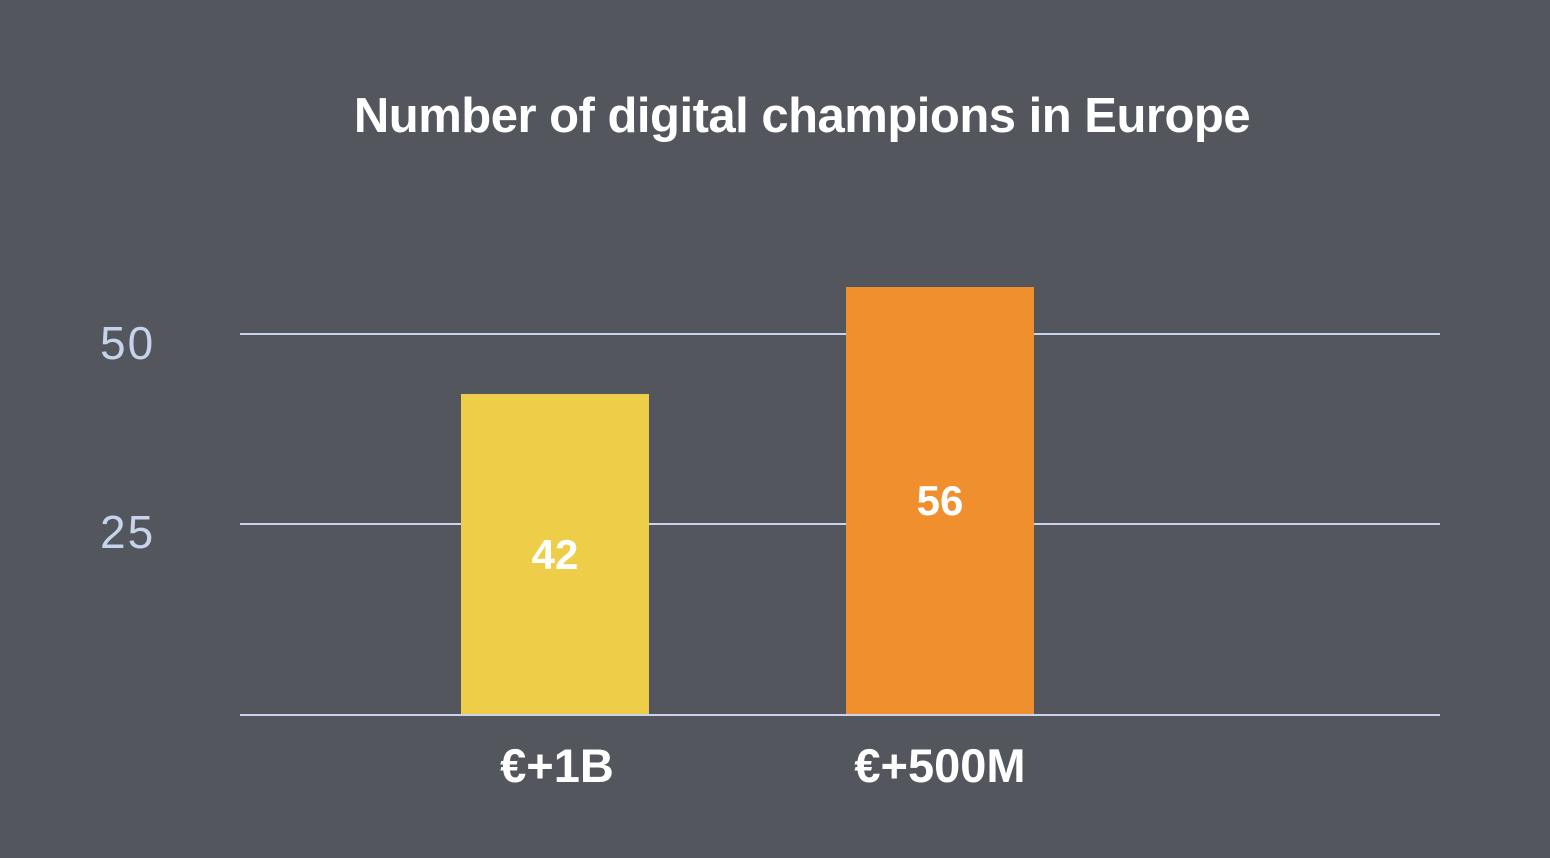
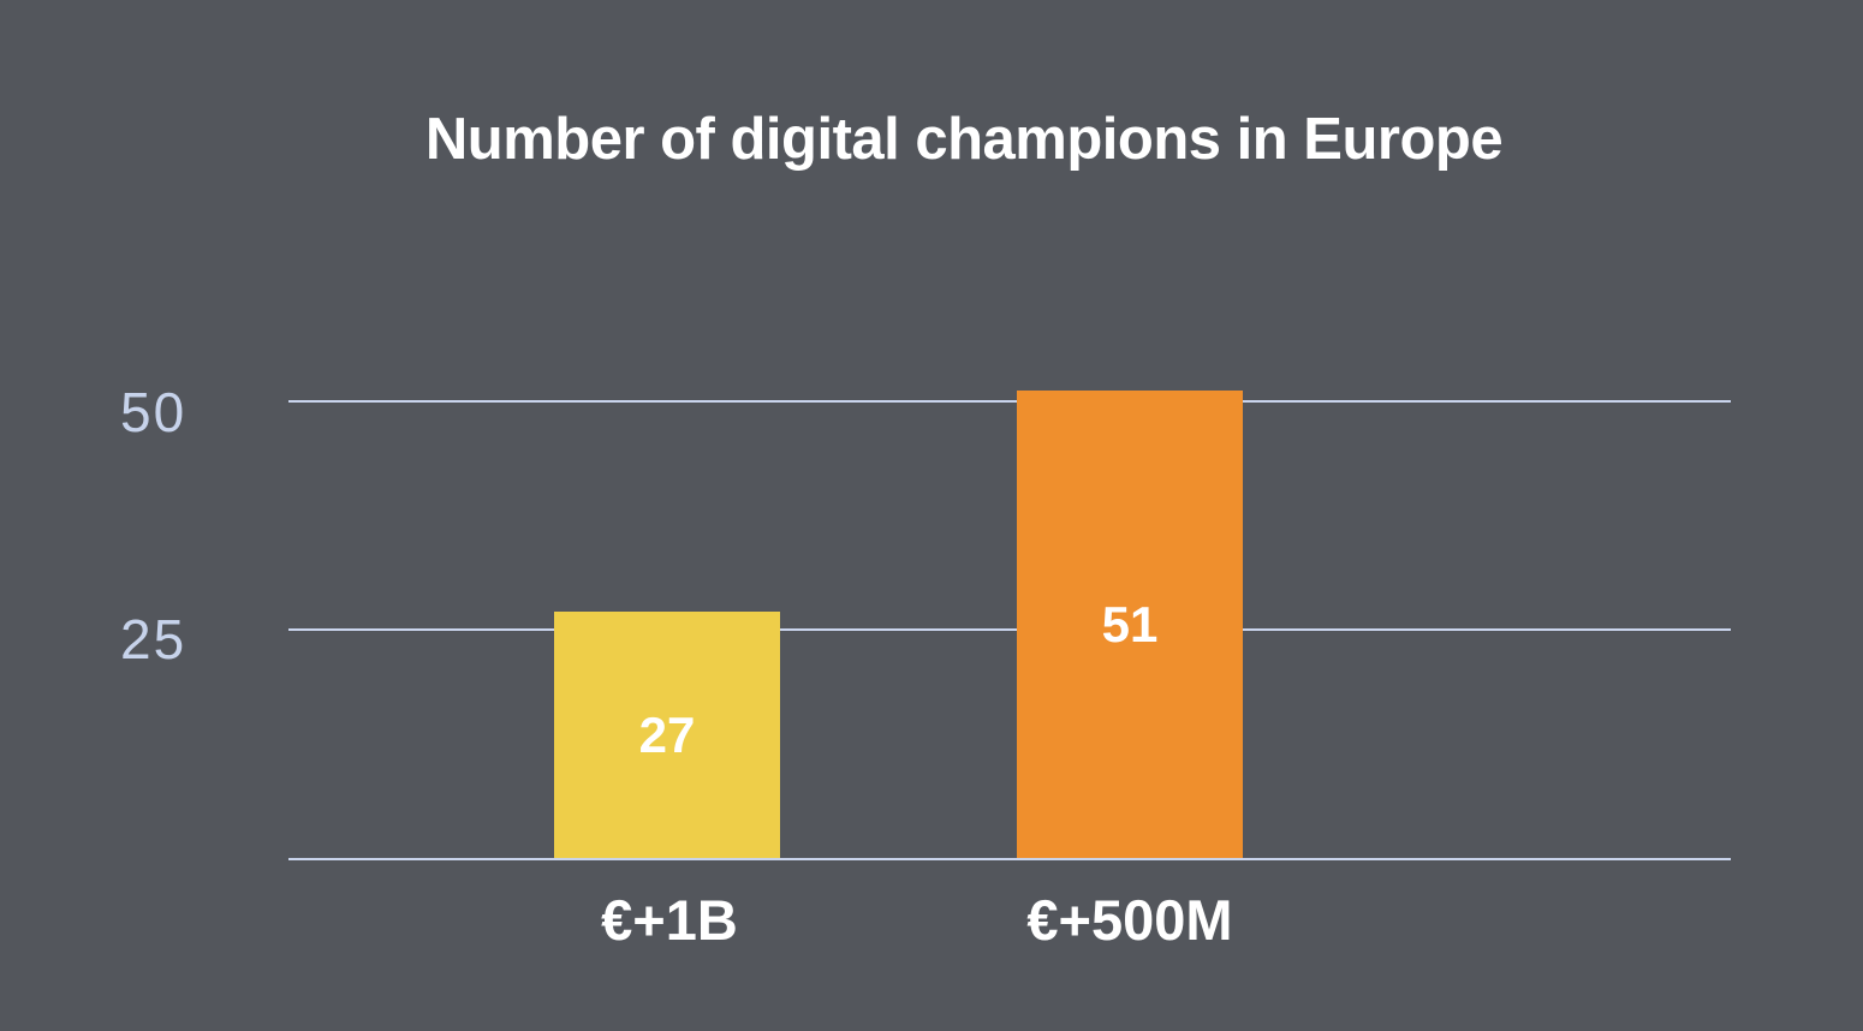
€+1B: 42 -> 27
€+500M: 56 -> 51
